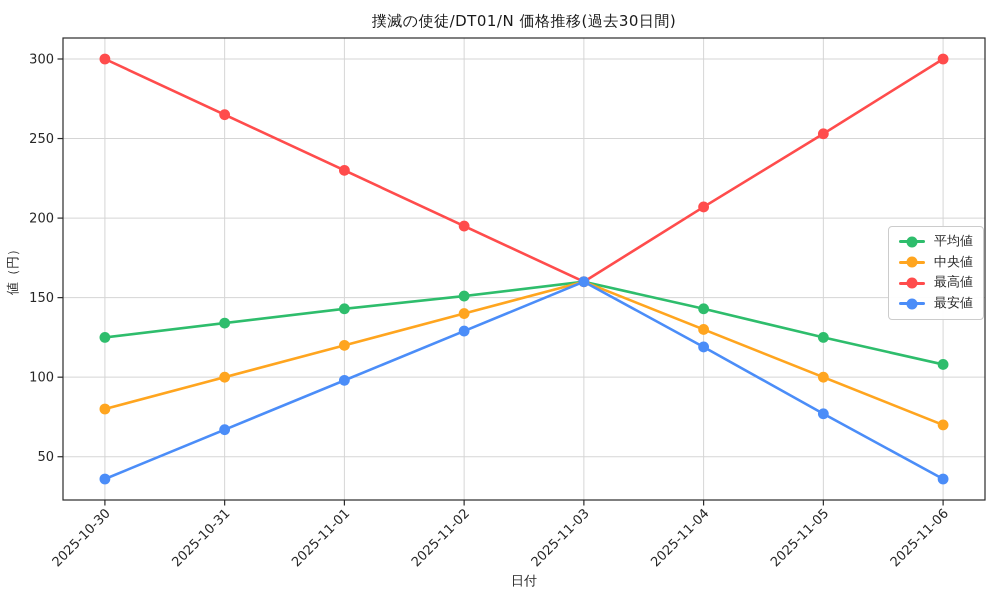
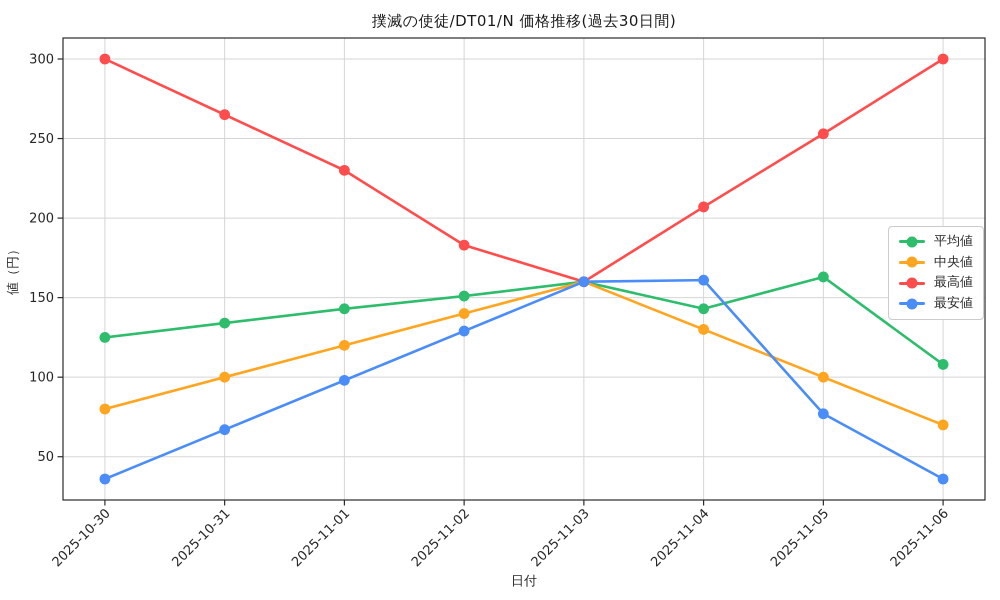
最高値/2025-11-02: 195 -> 183
最安値/2025-11-04: 119 -> 161
平均値/2025-11-05: 125 -> 163
